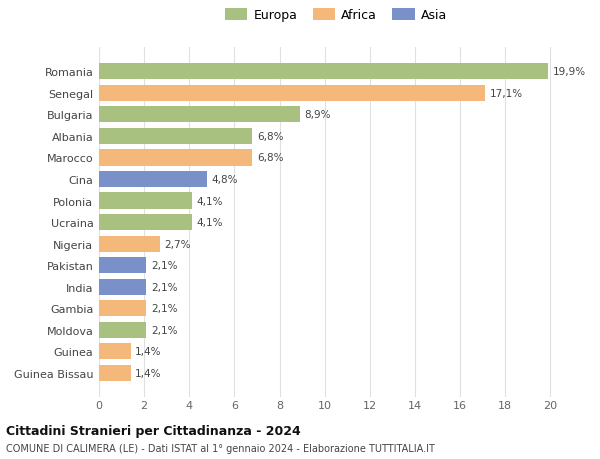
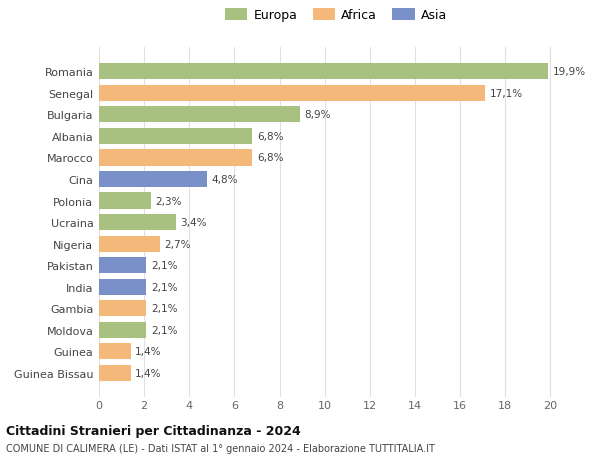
Polonia: 4,1% -> 2,3%
Ucraina: 4,1% -> 3,4%
